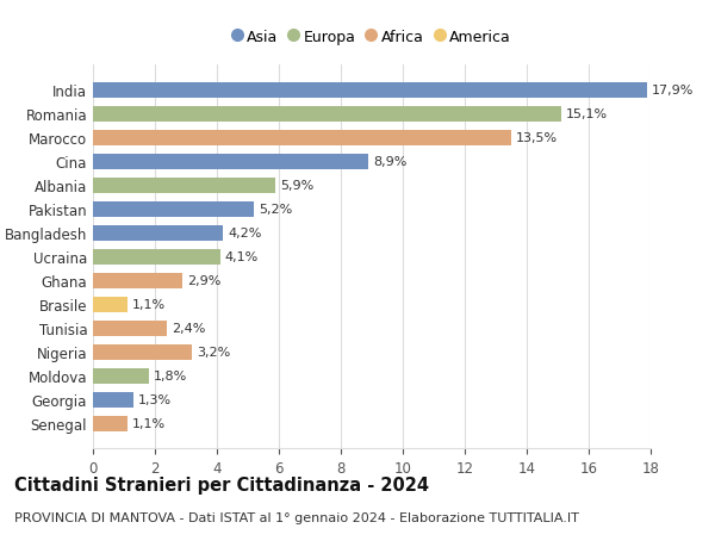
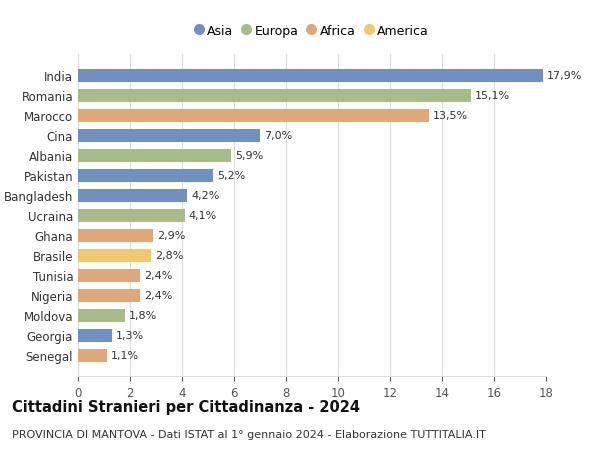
Cina: 8,9% -> 7,0%
Brasile: 1,1% -> 2,8%
Nigeria: 3,2% -> 2,4%
